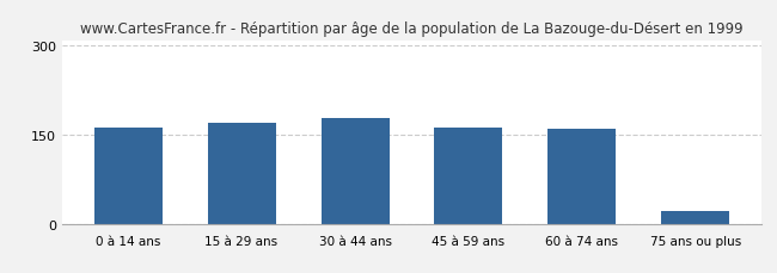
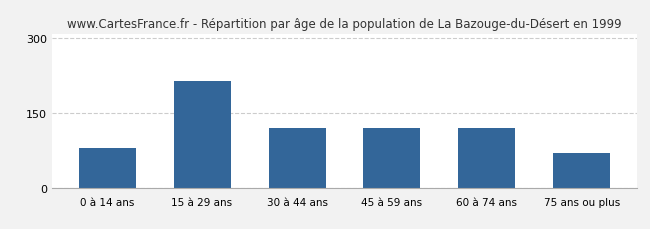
0 à 14 ans: 163 -> 80
15 à 29 ans: 170 -> 215
30 à 44 ans: 178 -> 120
45 à 59 ans: 163 -> 120
60 à 74 ans: 161 -> 120
75 ans ou plus: 22 -> 70
